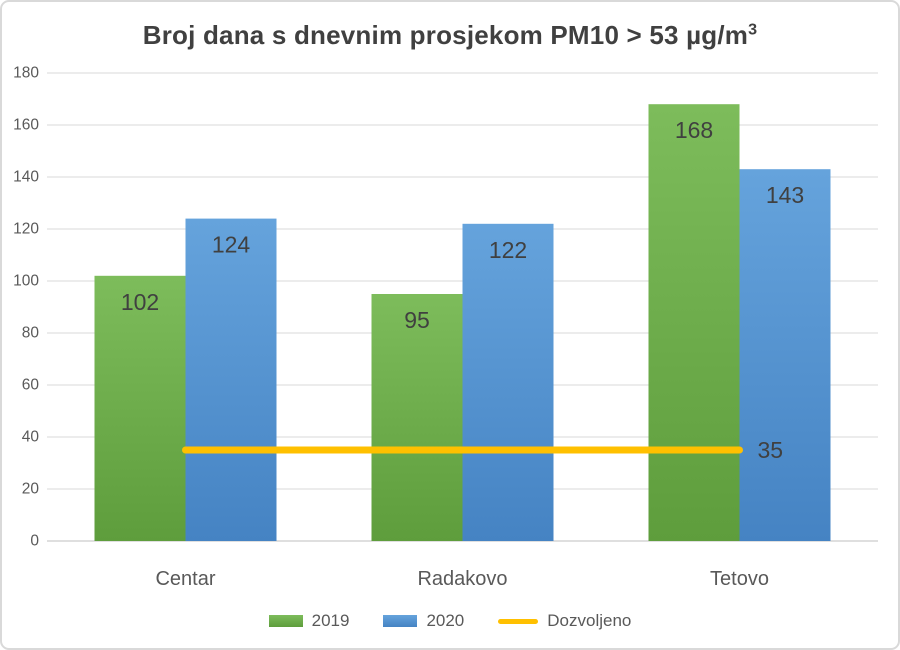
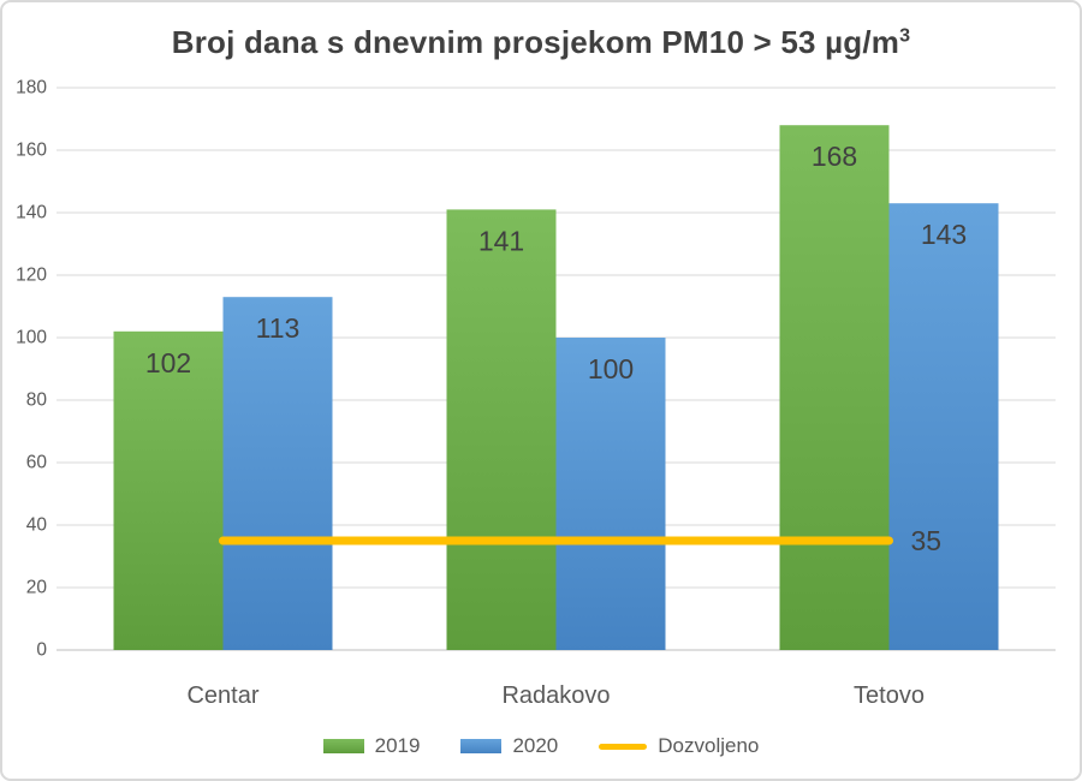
2020/Centar: 124 -> 113
2019/Radakovo: 95 -> 141
2020/Radakovo: 122 -> 100
